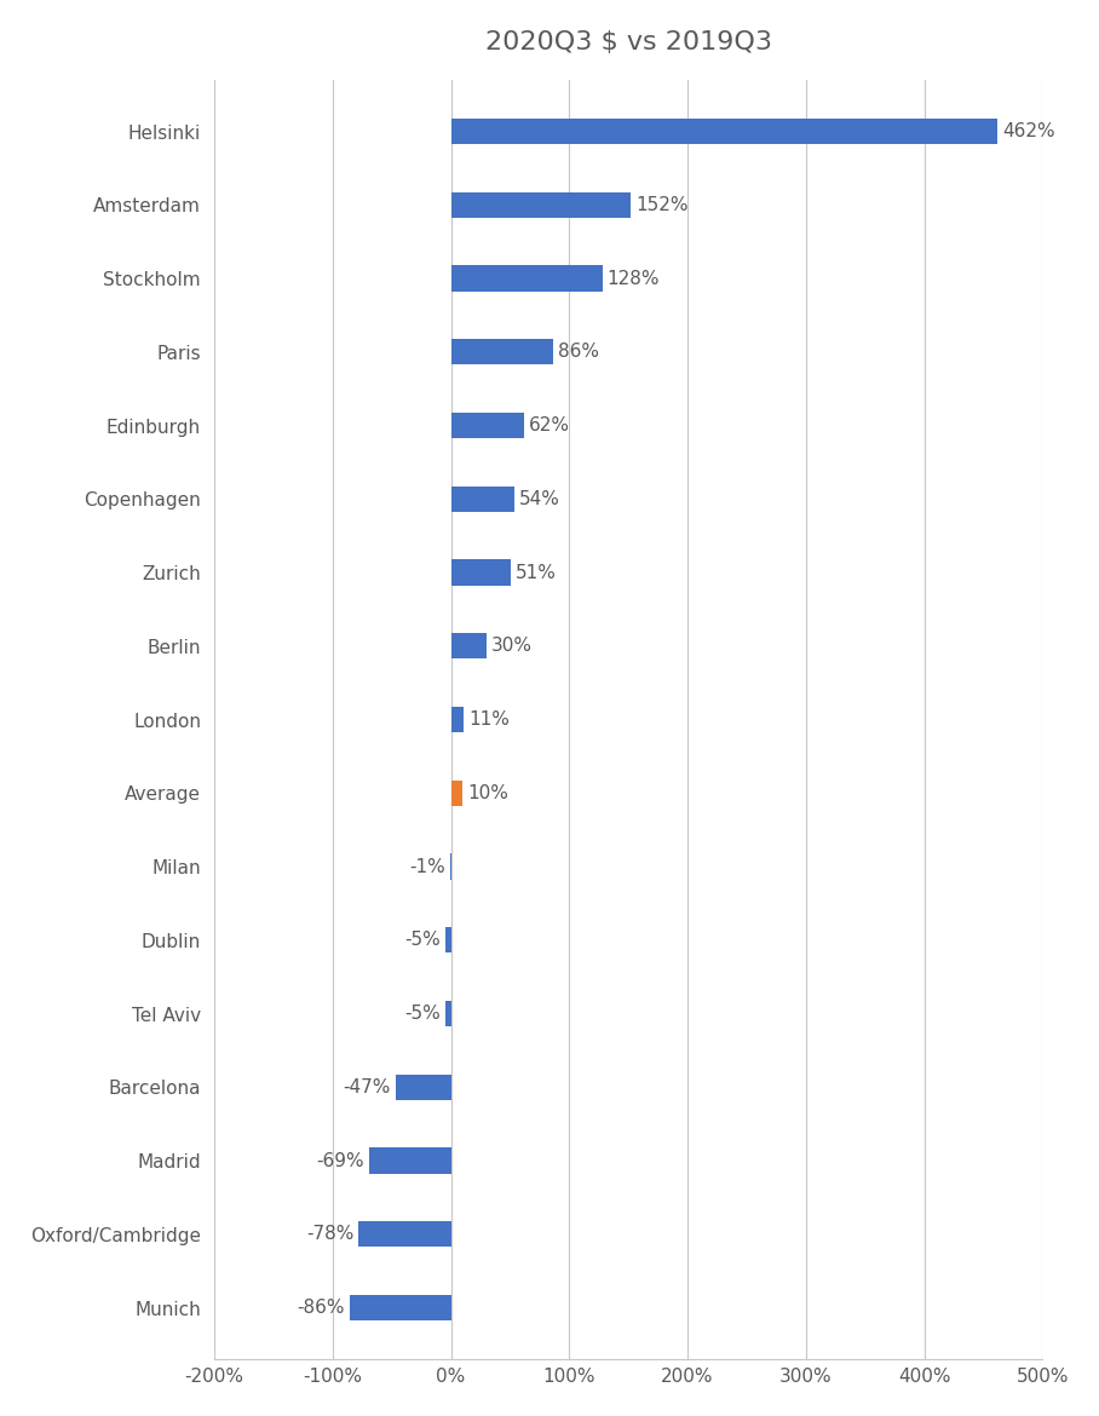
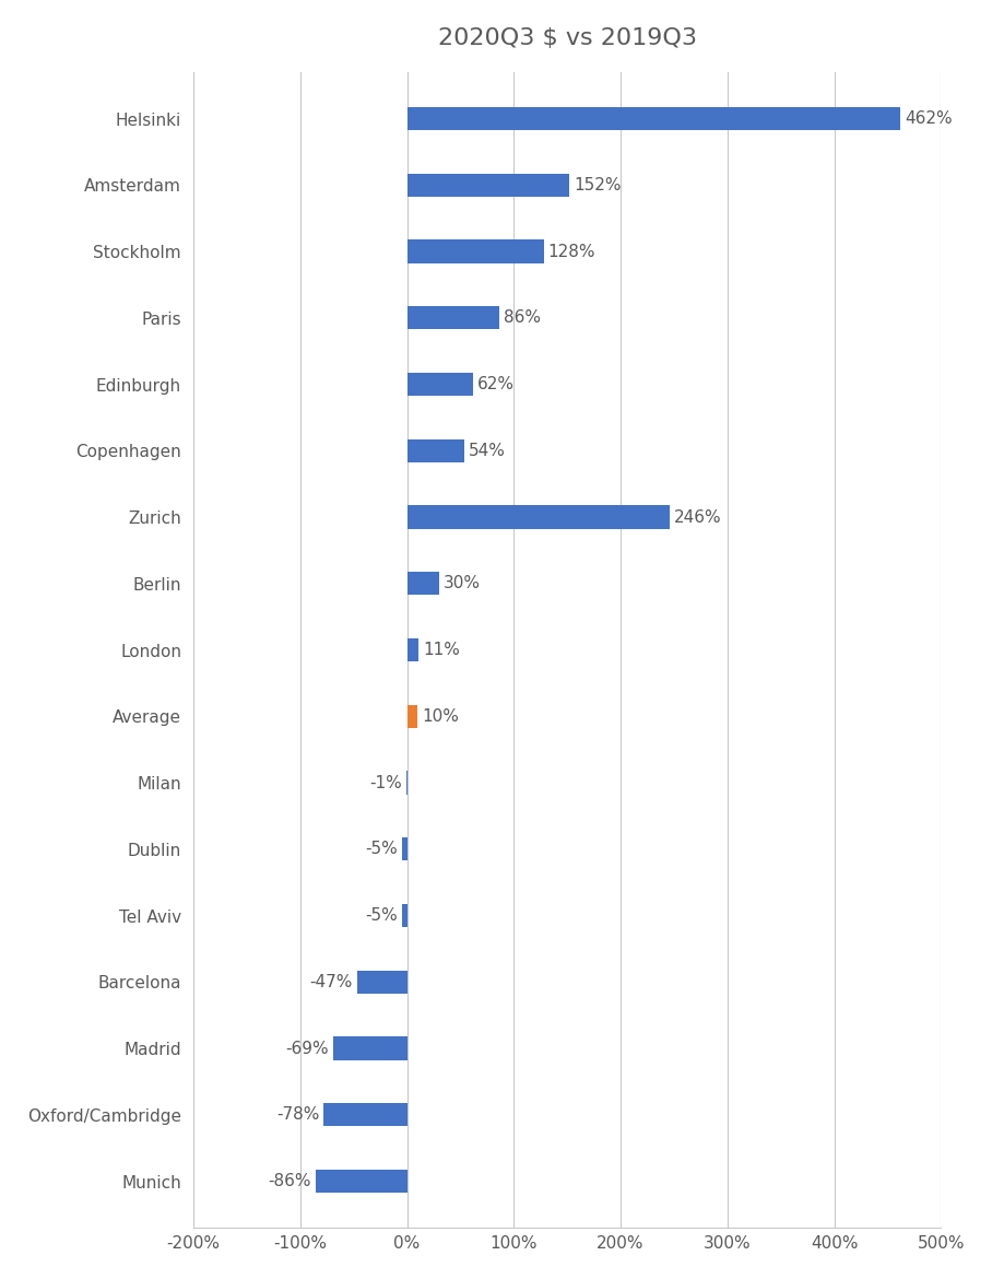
Zurich: 51% -> 246%
